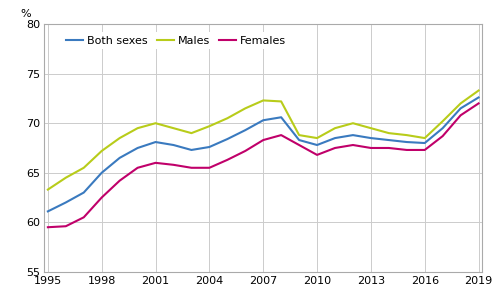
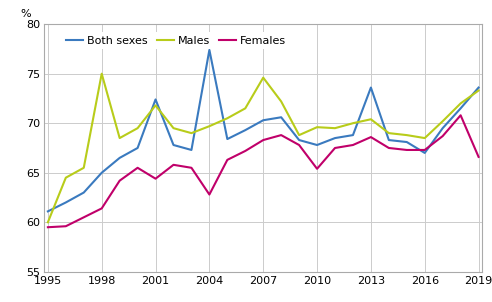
Males/1995: 63.3 -> 60.0
Males/1998: 67.2 -> 75.0
Females/1998: 62.5 -> 61.4
Both sexes/2001: 68.1 -> 72.4
Males/2001: 70.0 -> 71.8
Females/2001: 66.0 -> 64.4
Both sexes/2004: 67.6 -> 77.4
Females/2004: 65.5 -> 62.8
Males/2007: 72.3 -> 74.6
Males/2010: 68.5 -> 69.6
Females/2010: 66.8 -> 65.4
Both sexes/2013: 68.5 -> 73.6
Males/2013: 69.5 -> 70.4
Females/2013: 67.5 -> 68.6
Both sexes/2016: 68.0 -> 67.0
Both sexes/2019: 72.6 -> 73.6
Females/2019: 72.0 -> 66.6
